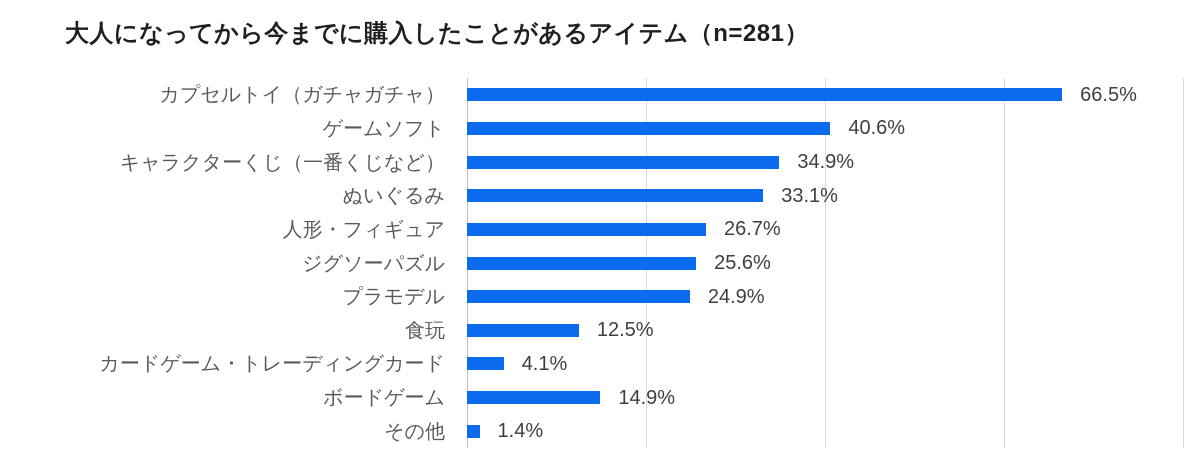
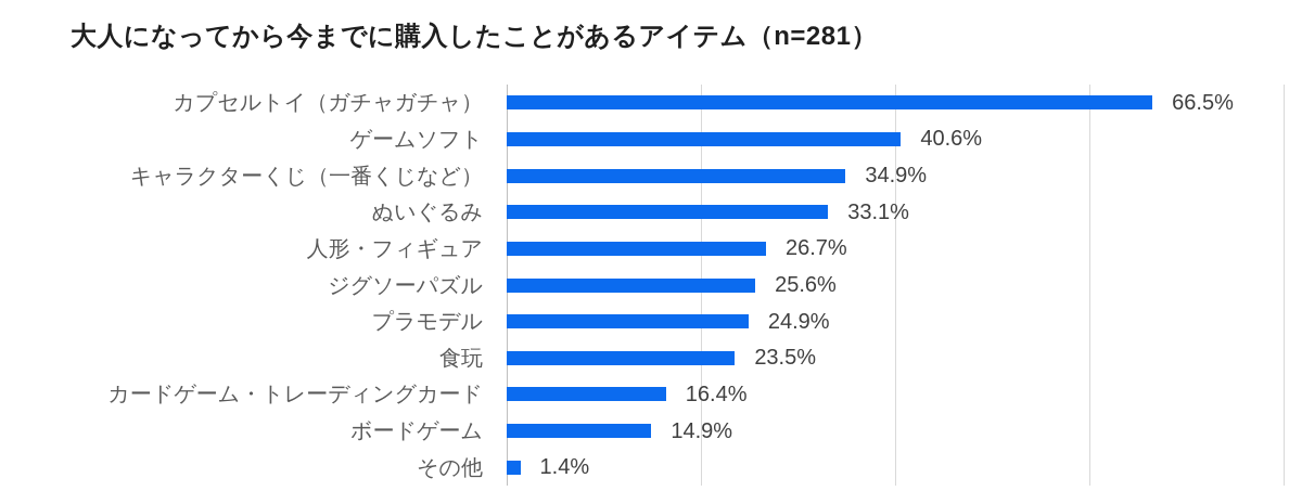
食玩: 12.5% -> 23.5%
カードゲーム・トレーディングカード: 4.1% -> 16.4%
